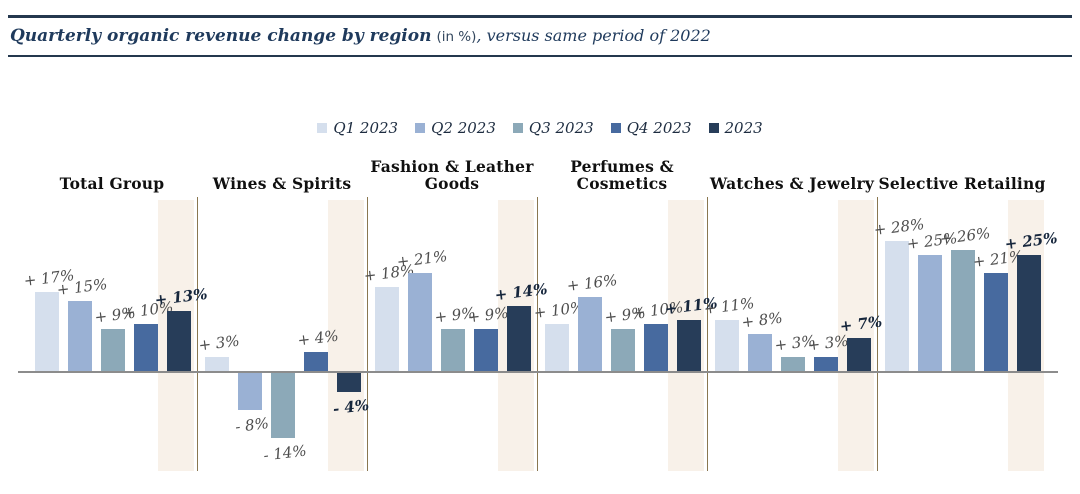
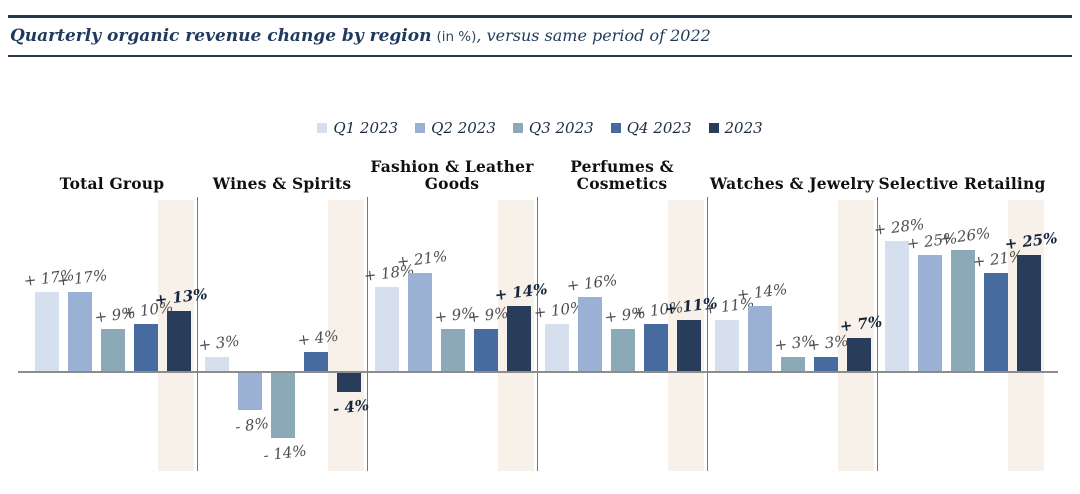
Q2 2023/Total Group: 15% -> 17%
Q2 2023/Watches & Jewelry: 8% -> 14%
